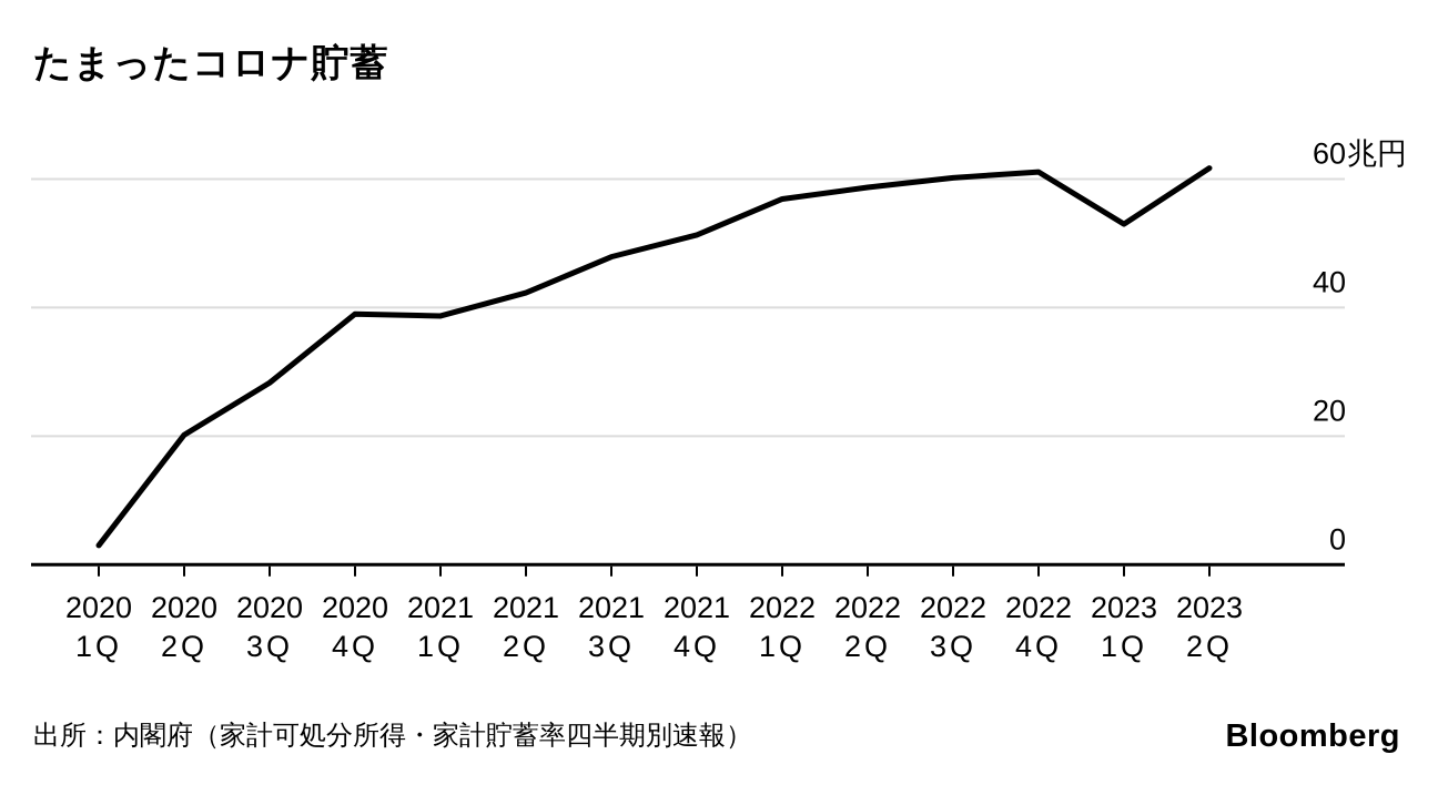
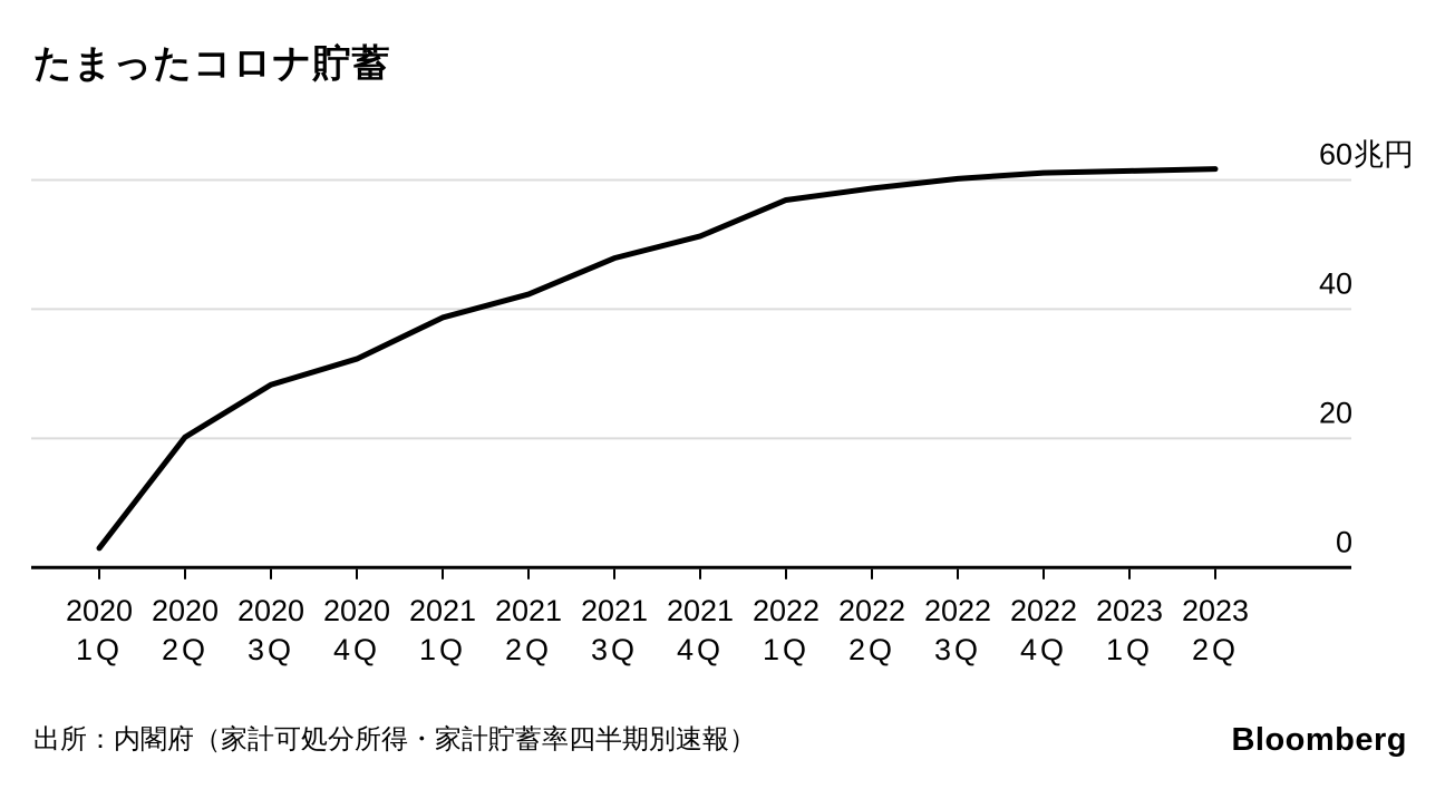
2020 4Q: 39 -> 32
2023 1Q: 53 -> 61
